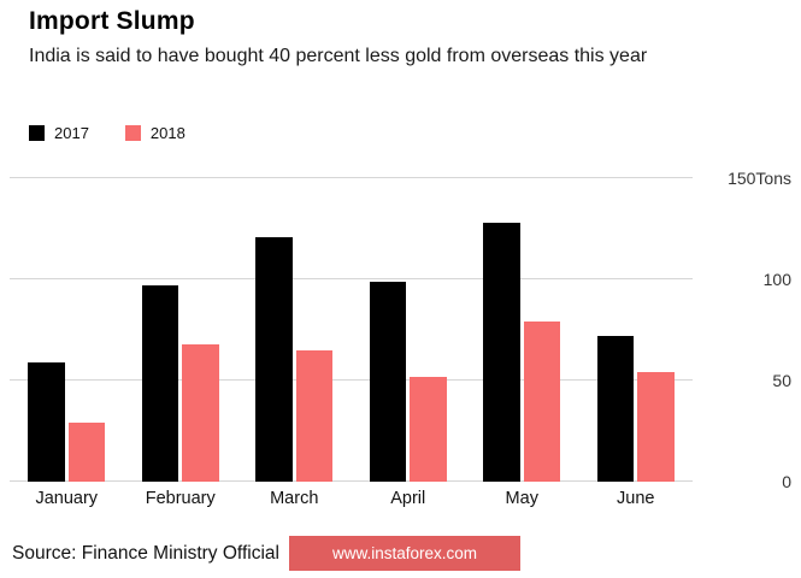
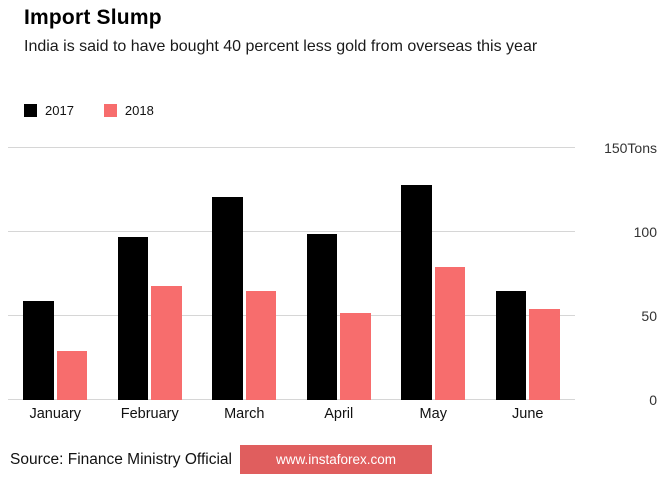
2017/June: 72 -> 65
